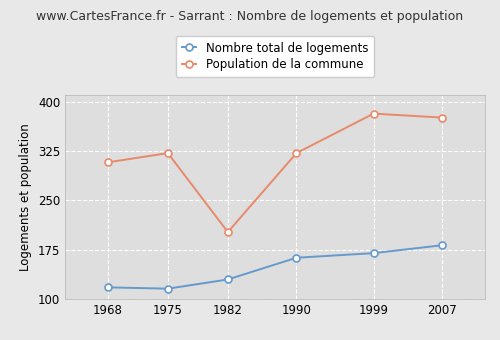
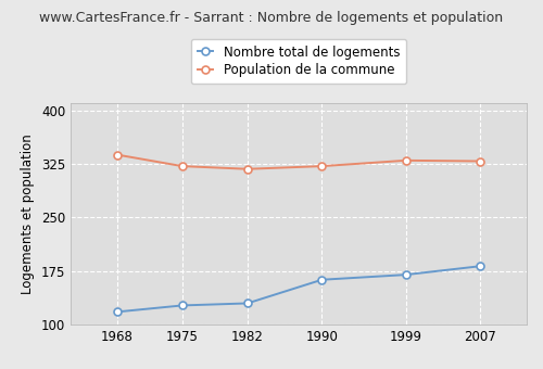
Population de la commune/1968: 308 -> 338
Nombre total de logements/1975: 116 -> 127
Population de la commune/1982: 202 -> 318
Population de la commune/1999: 382 -> 330
Population de la commune/2007: 376 -> 329
